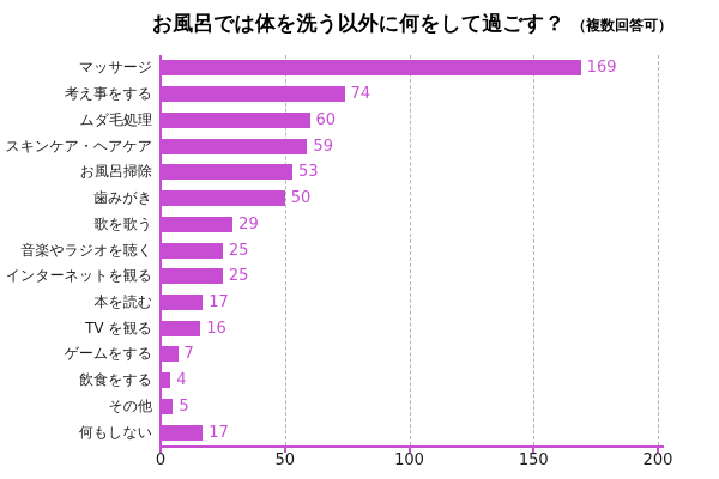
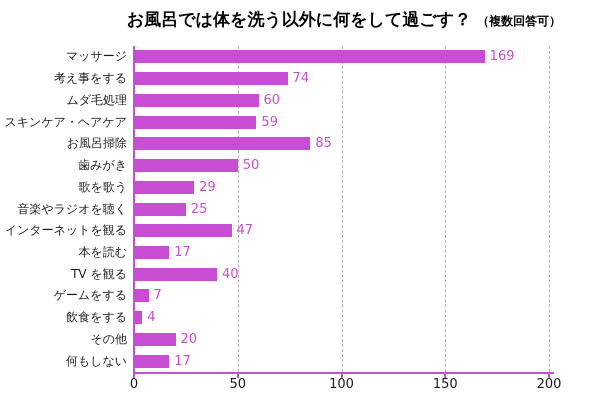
お風呂掃除: 53 -> 85
インターネットを観る: 25 -> 47
TV を観る: 16 -> 40
その他: 5 -> 20
